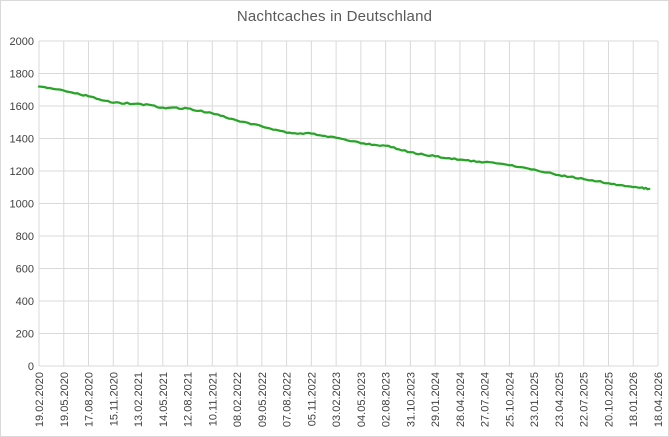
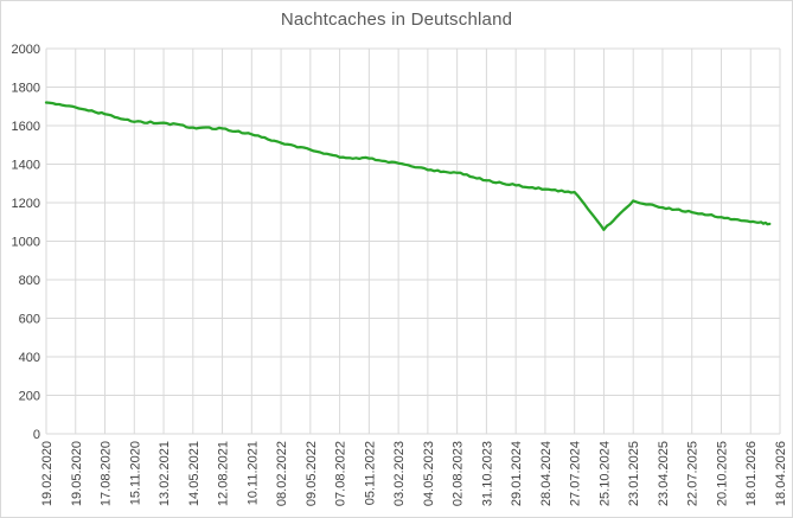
25.10.2024: 1240 -> 1060
